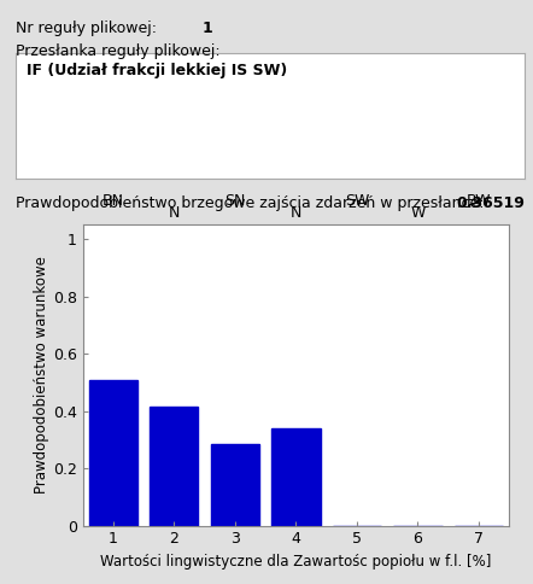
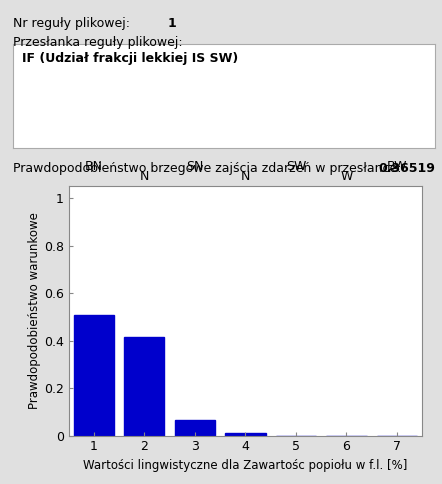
3: 0.285 -> 0.065
4: 0.340 -> 0.012
